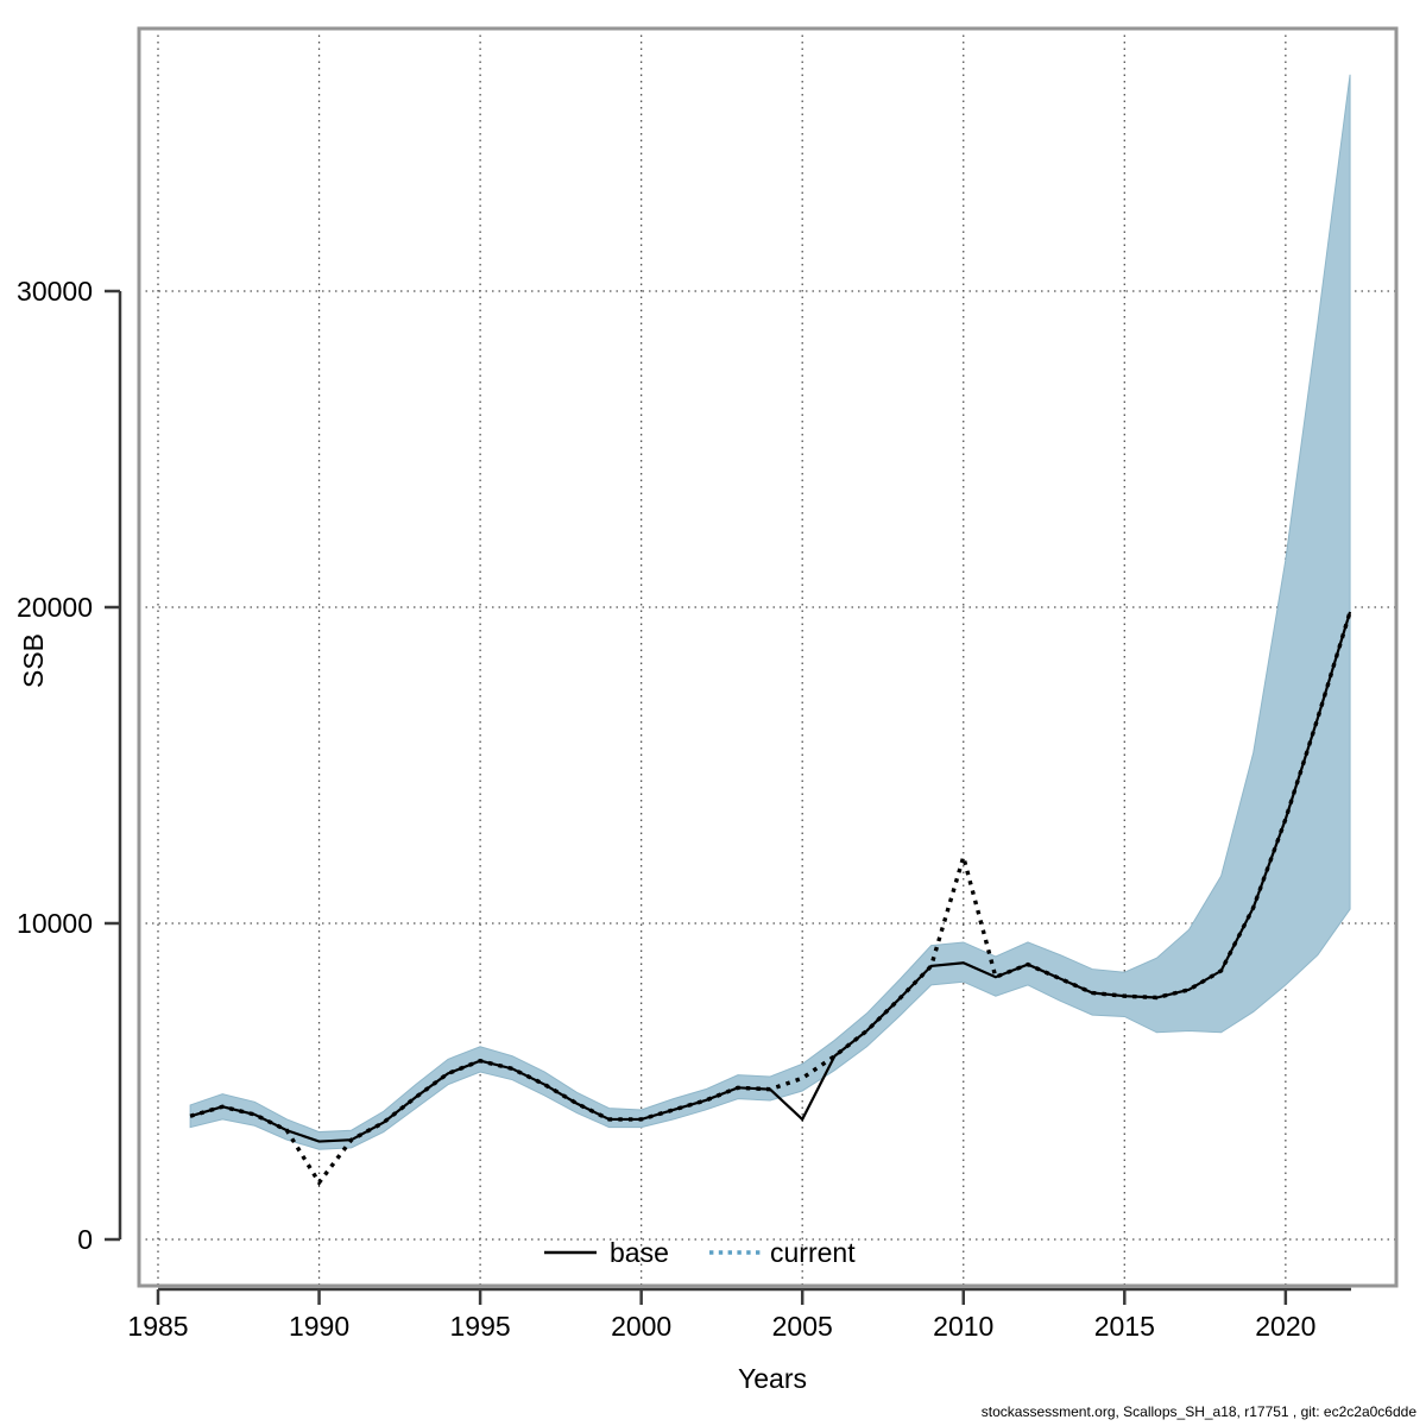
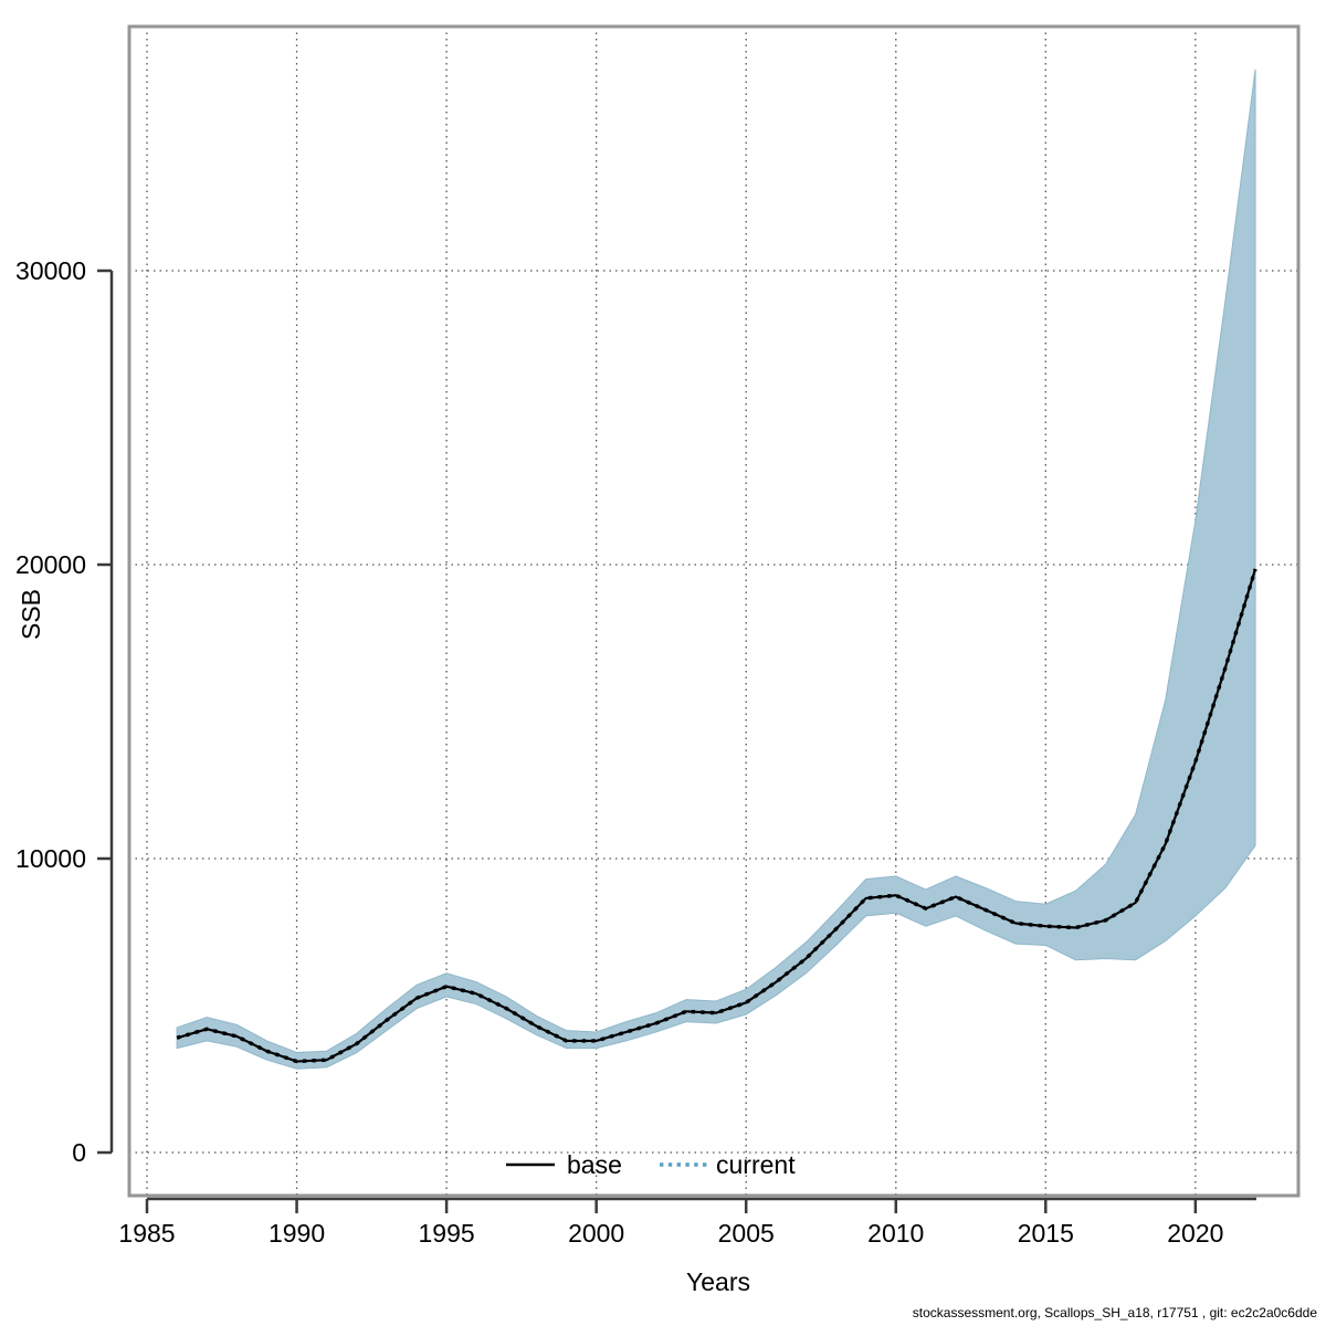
current/1990: 1800 -> 3100
base/2005: 3800 -> 5100
current/2010: 12100 -> 8800
